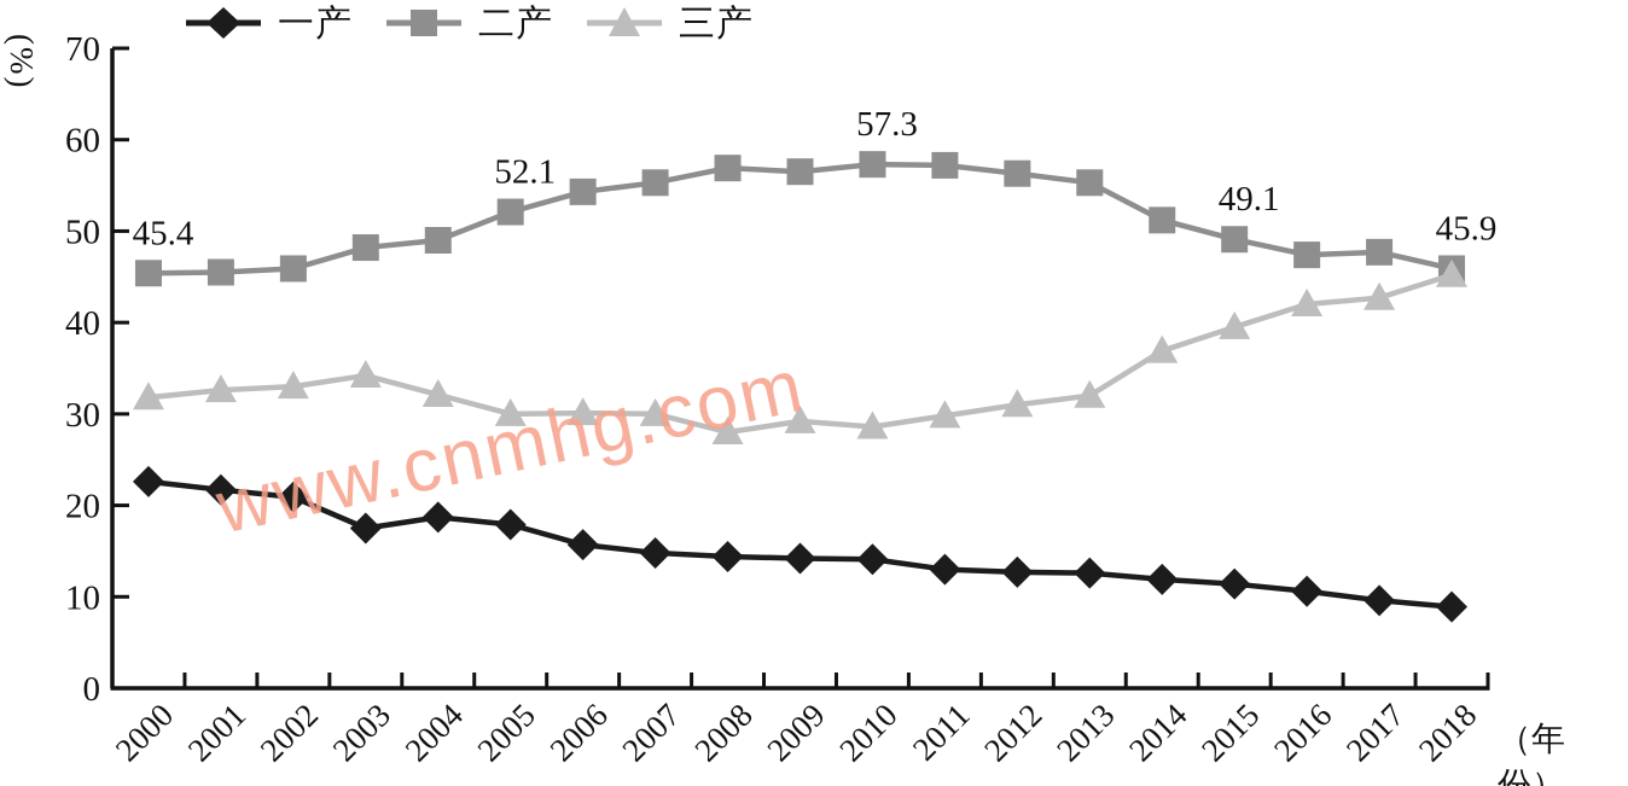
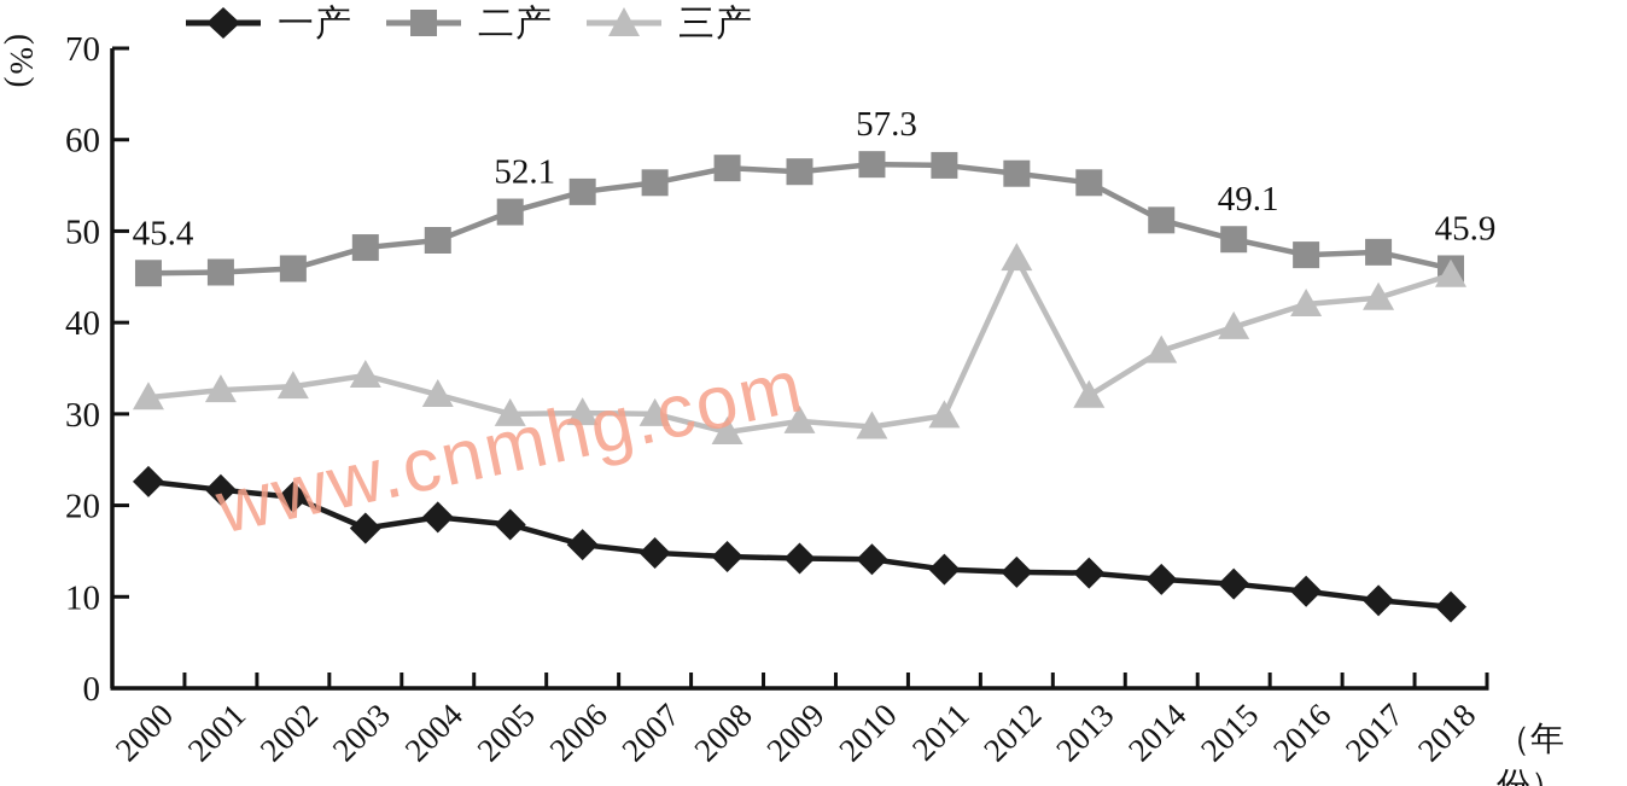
三产/2012: 31 -> 47
